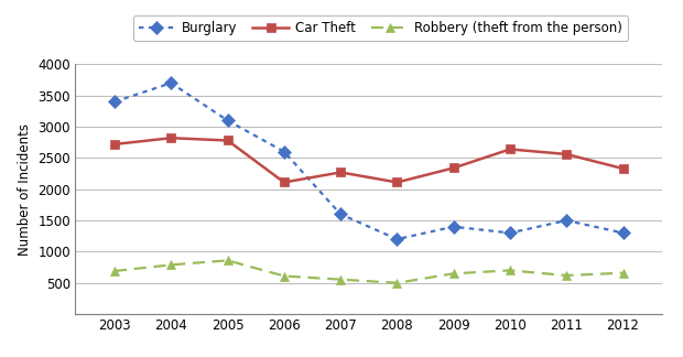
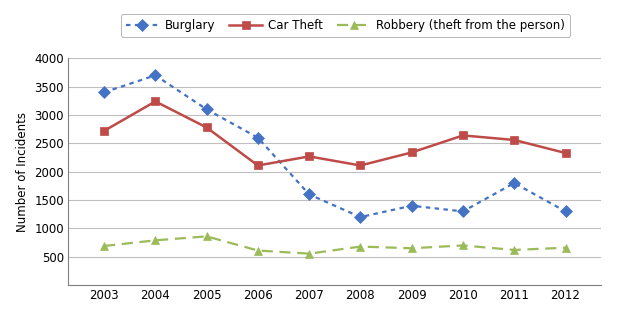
Car Theft/2004: 2820 -> 3240
Robbery (theft from the person)/2008: 500 -> 680
Burglary/2011: 1500 -> 1800
